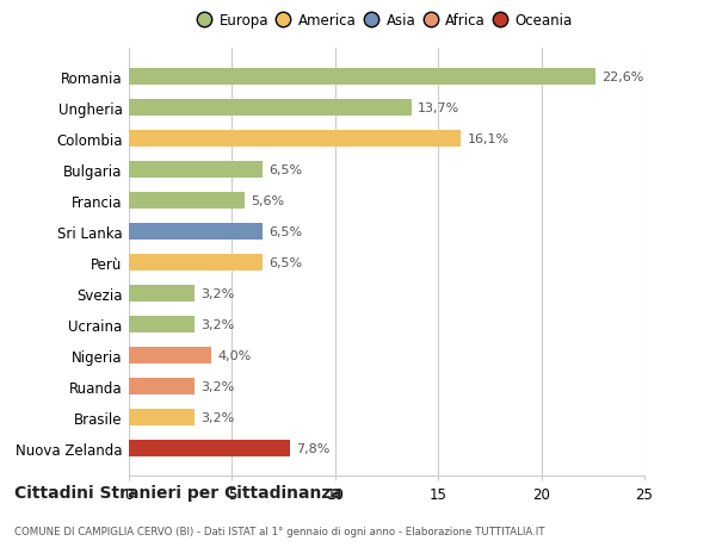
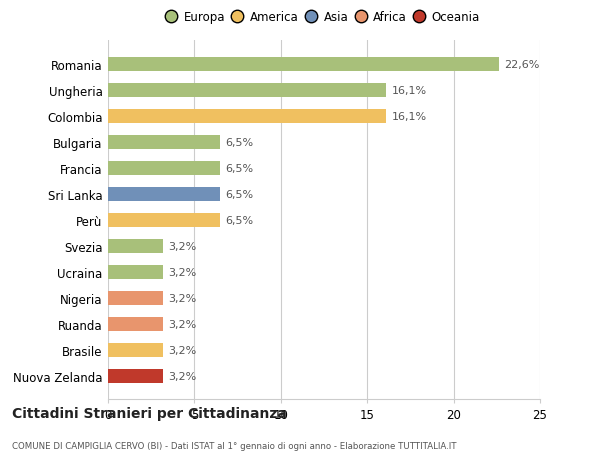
Ungheria: 13,7% -> 16,1%
Francia: 5,6% -> 6,5%
Nigeria: 4,0% -> 3,2%
Nuova Zelanda: 7,8% -> 3,2%
